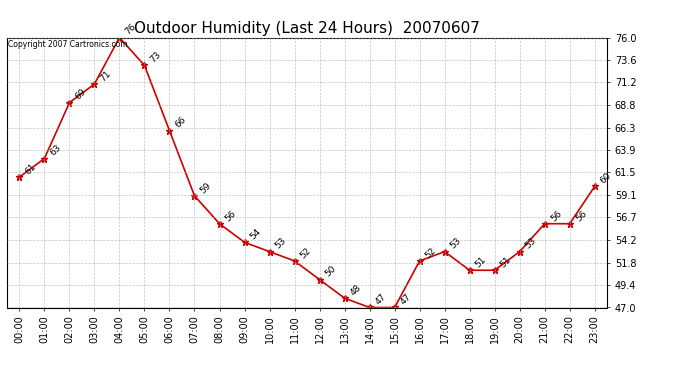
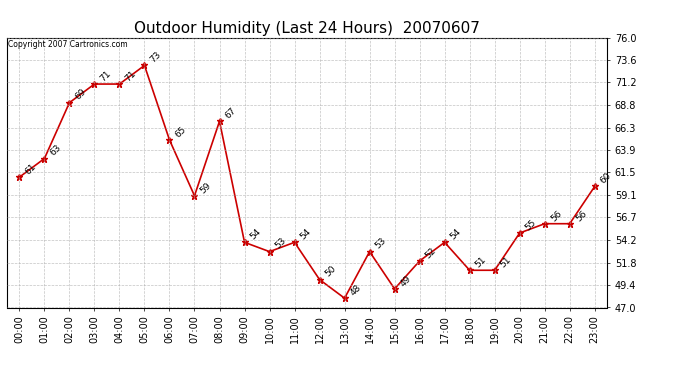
04:00: 76 -> 71
06:00: 66 -> 65
08:00: 56 -> 67
11:00: 52 -> 54
14:00: 47 -> 53
15:00: 47 -> 49
17:00: 53 -> 54
20:00: 53 -> 55
